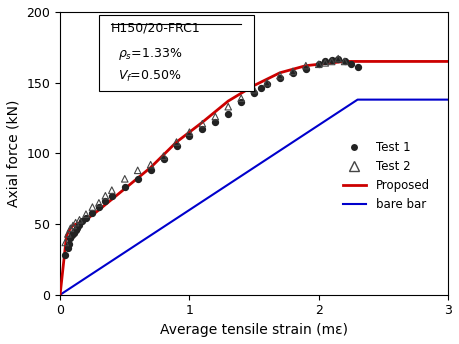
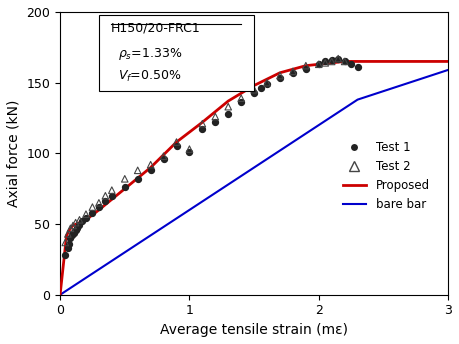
Test 1/1: 112 -> 101
Test 2/1: 115 -> 103
bare bar/3: 138 -> 159
